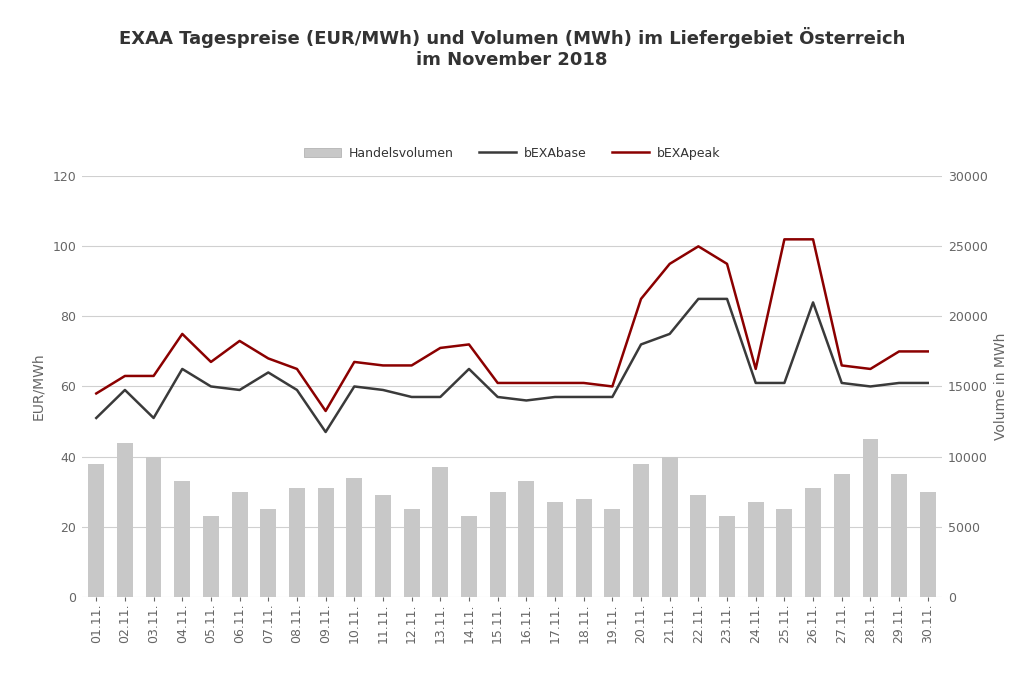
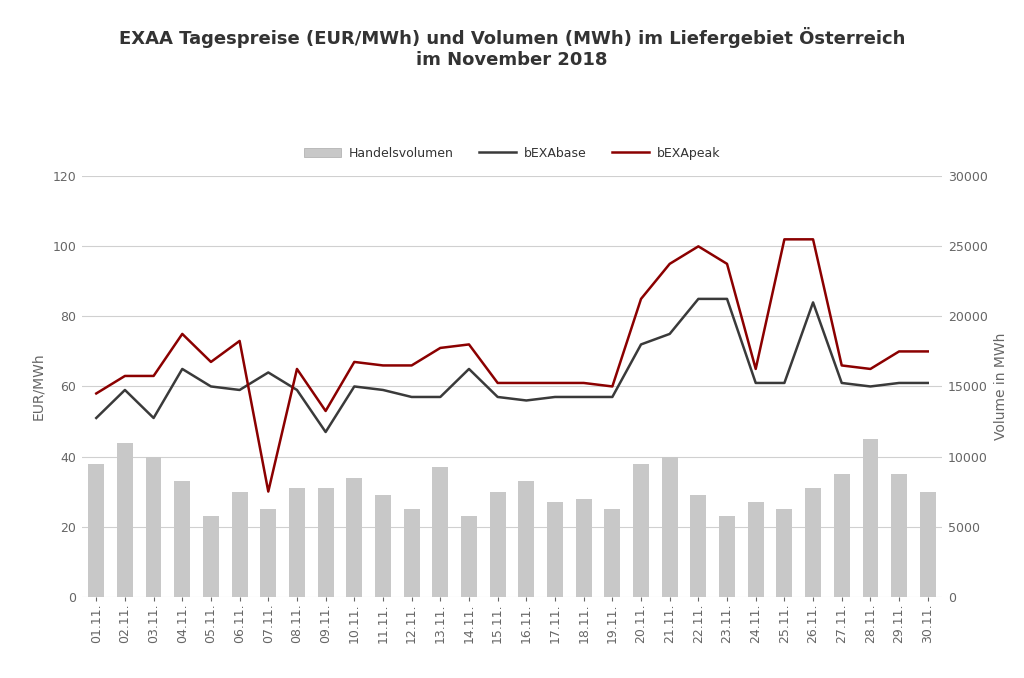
bEXApeak/07.11.: 68 -> 30
